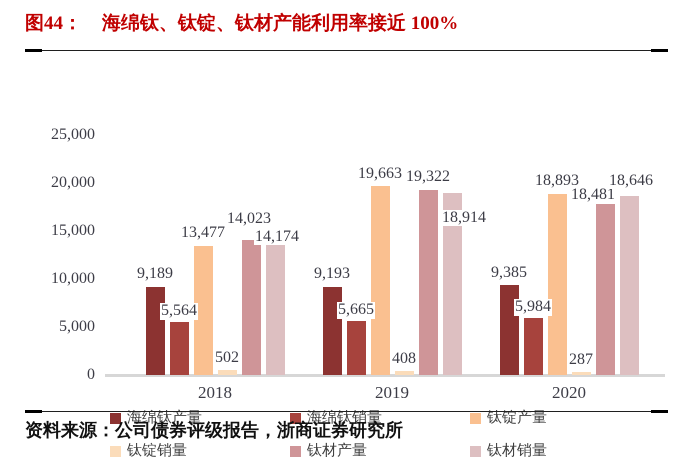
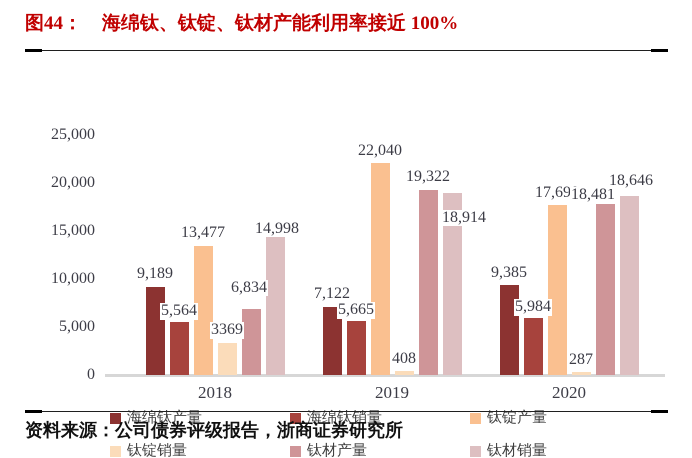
钛锭销量/2018: 502 -> 3369
钛材产量/2018: 14,023 -> 6,834
钛材销量/2018: 14,174 -> 14,998
海绵钛产量/2019: 9,193 -> 7,122
钛锭产量/2019: 19,663 -> 22,040
钛锭产量/2020: 18,893 -> 17,690
